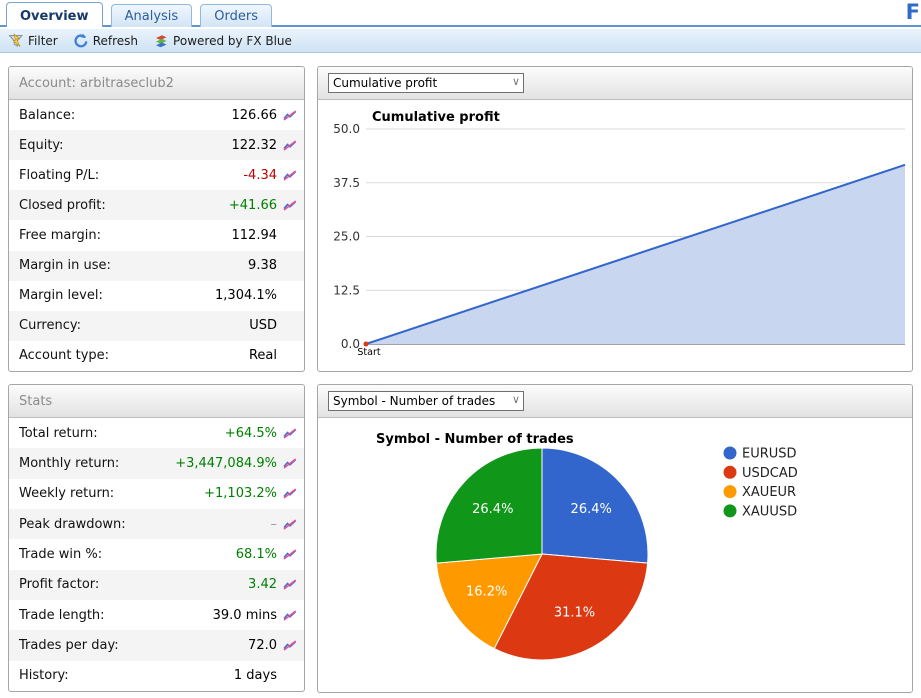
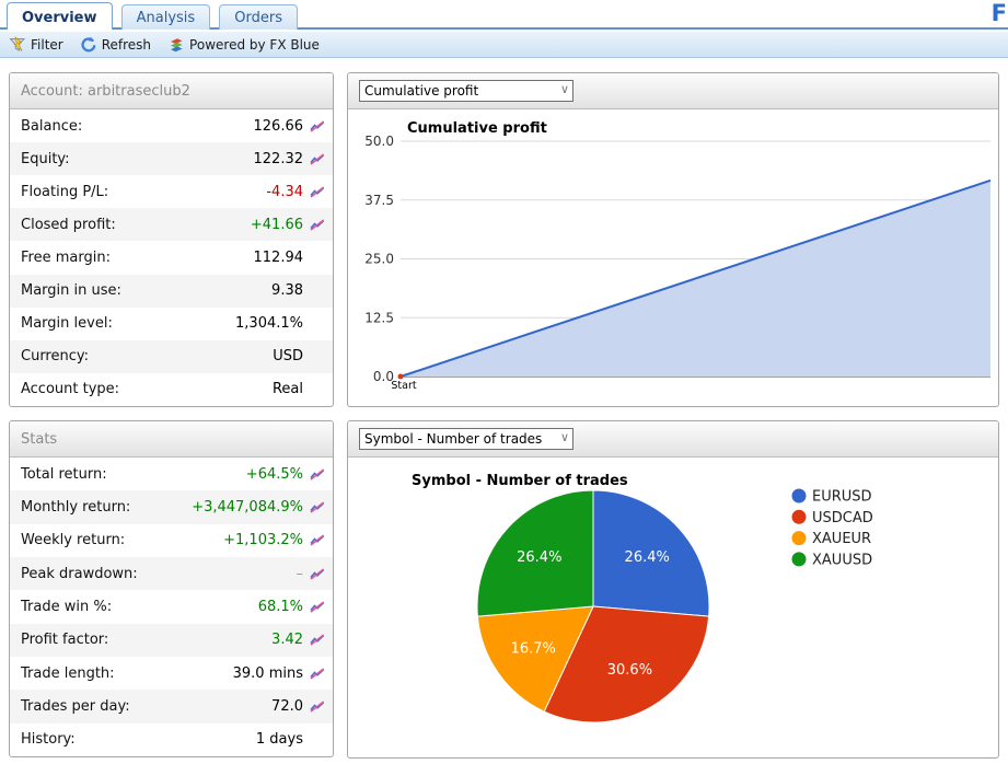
Symbol - Number of trades/USDCAD: 31.1% -> 30.6%
Symbol - Number of trades/XAUEUR: 16.2% -> 16.7%
